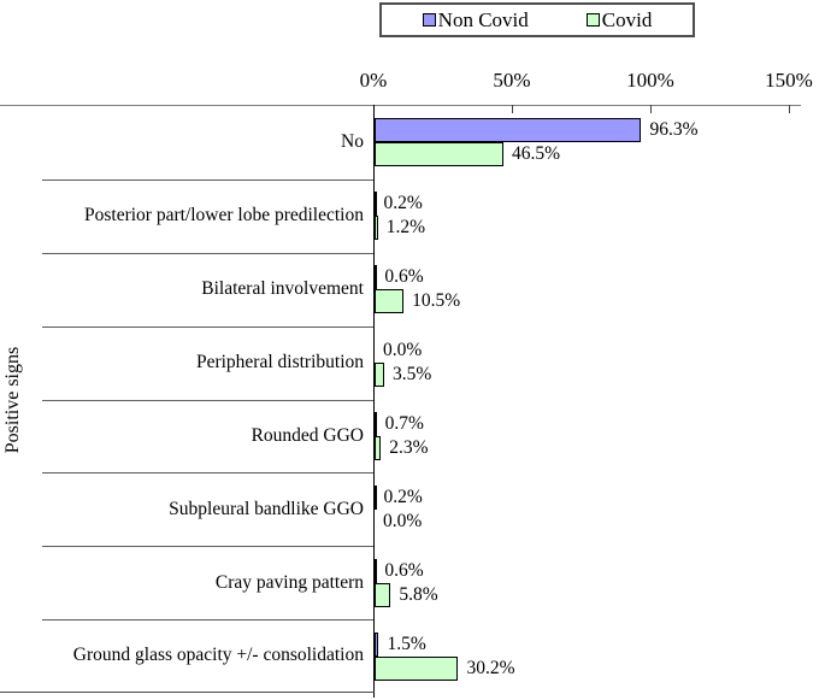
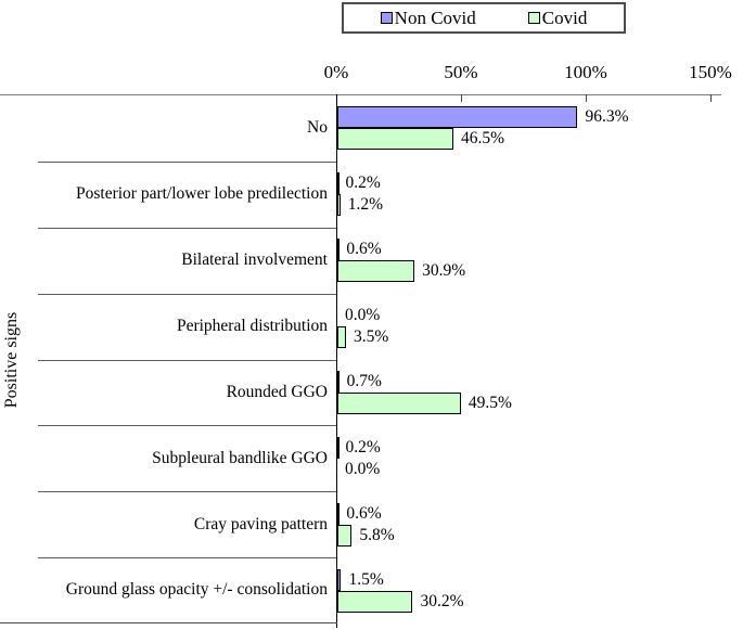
Covid/Bilateral involvement: 10.5% -> 30.9%
Covid/Rounded GGO: 2.3% -> 49.5%
